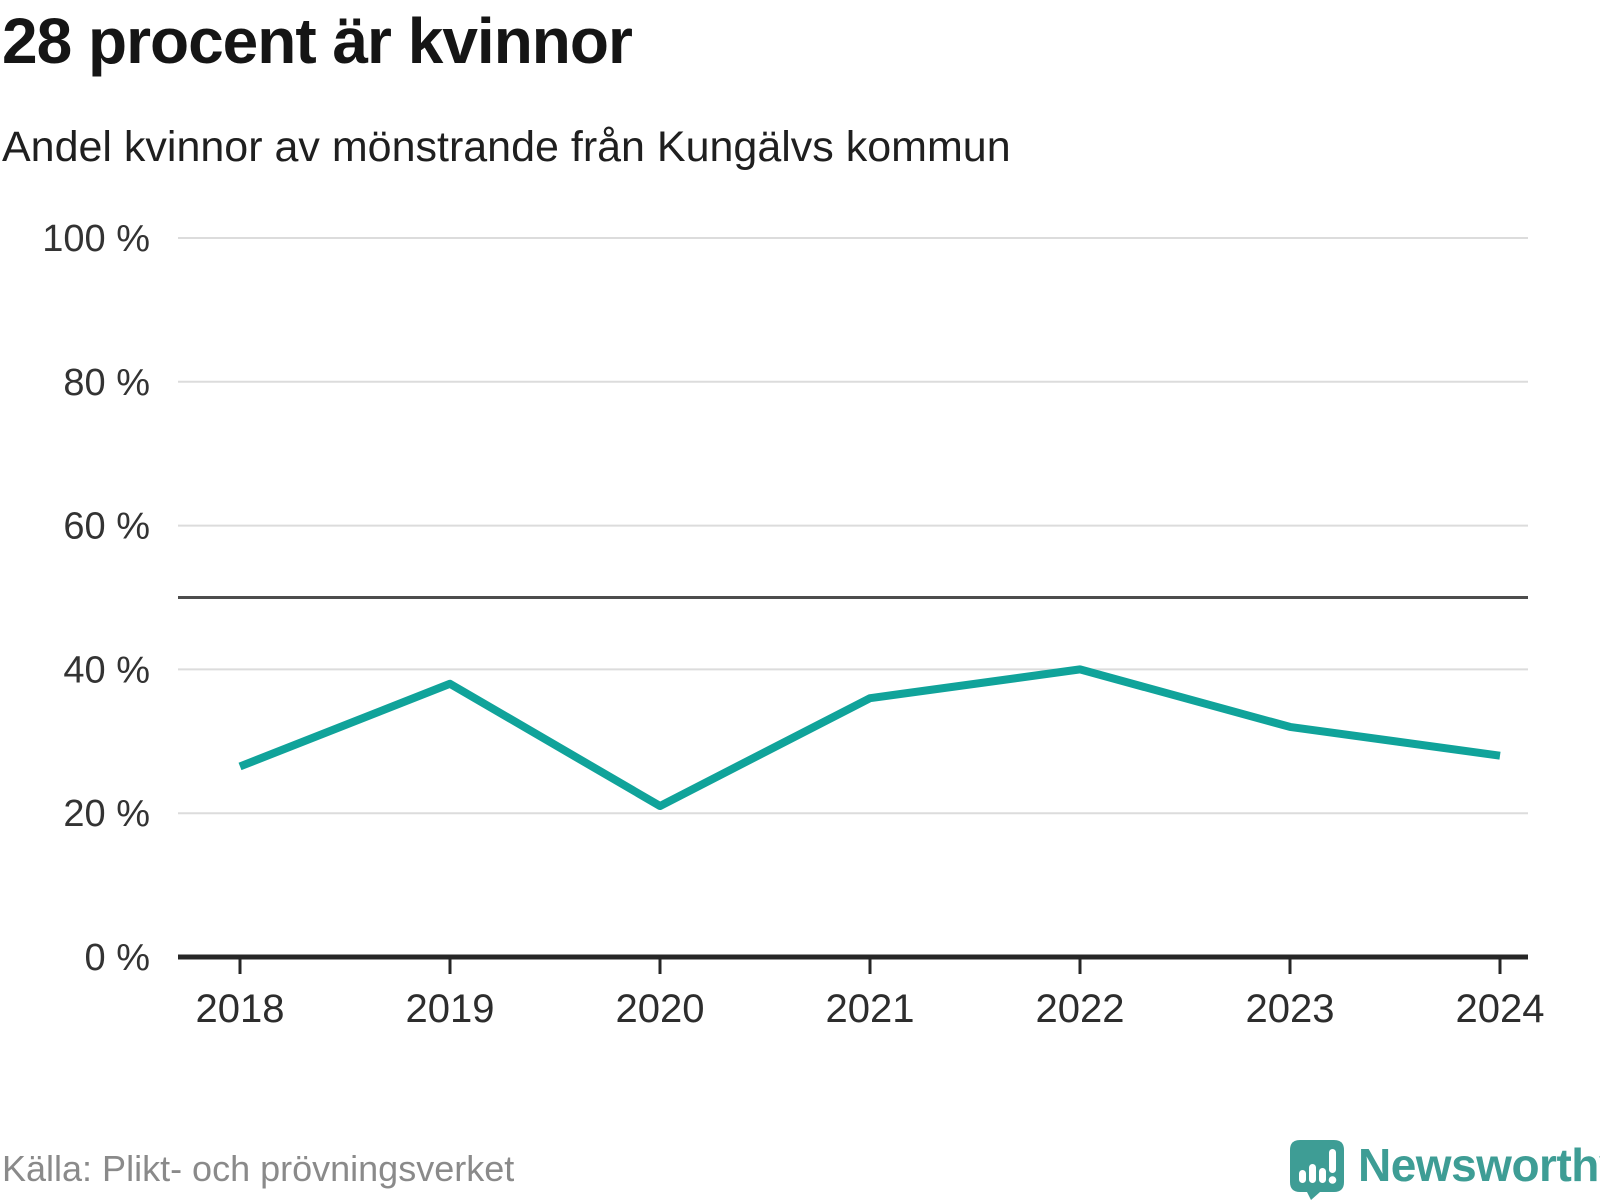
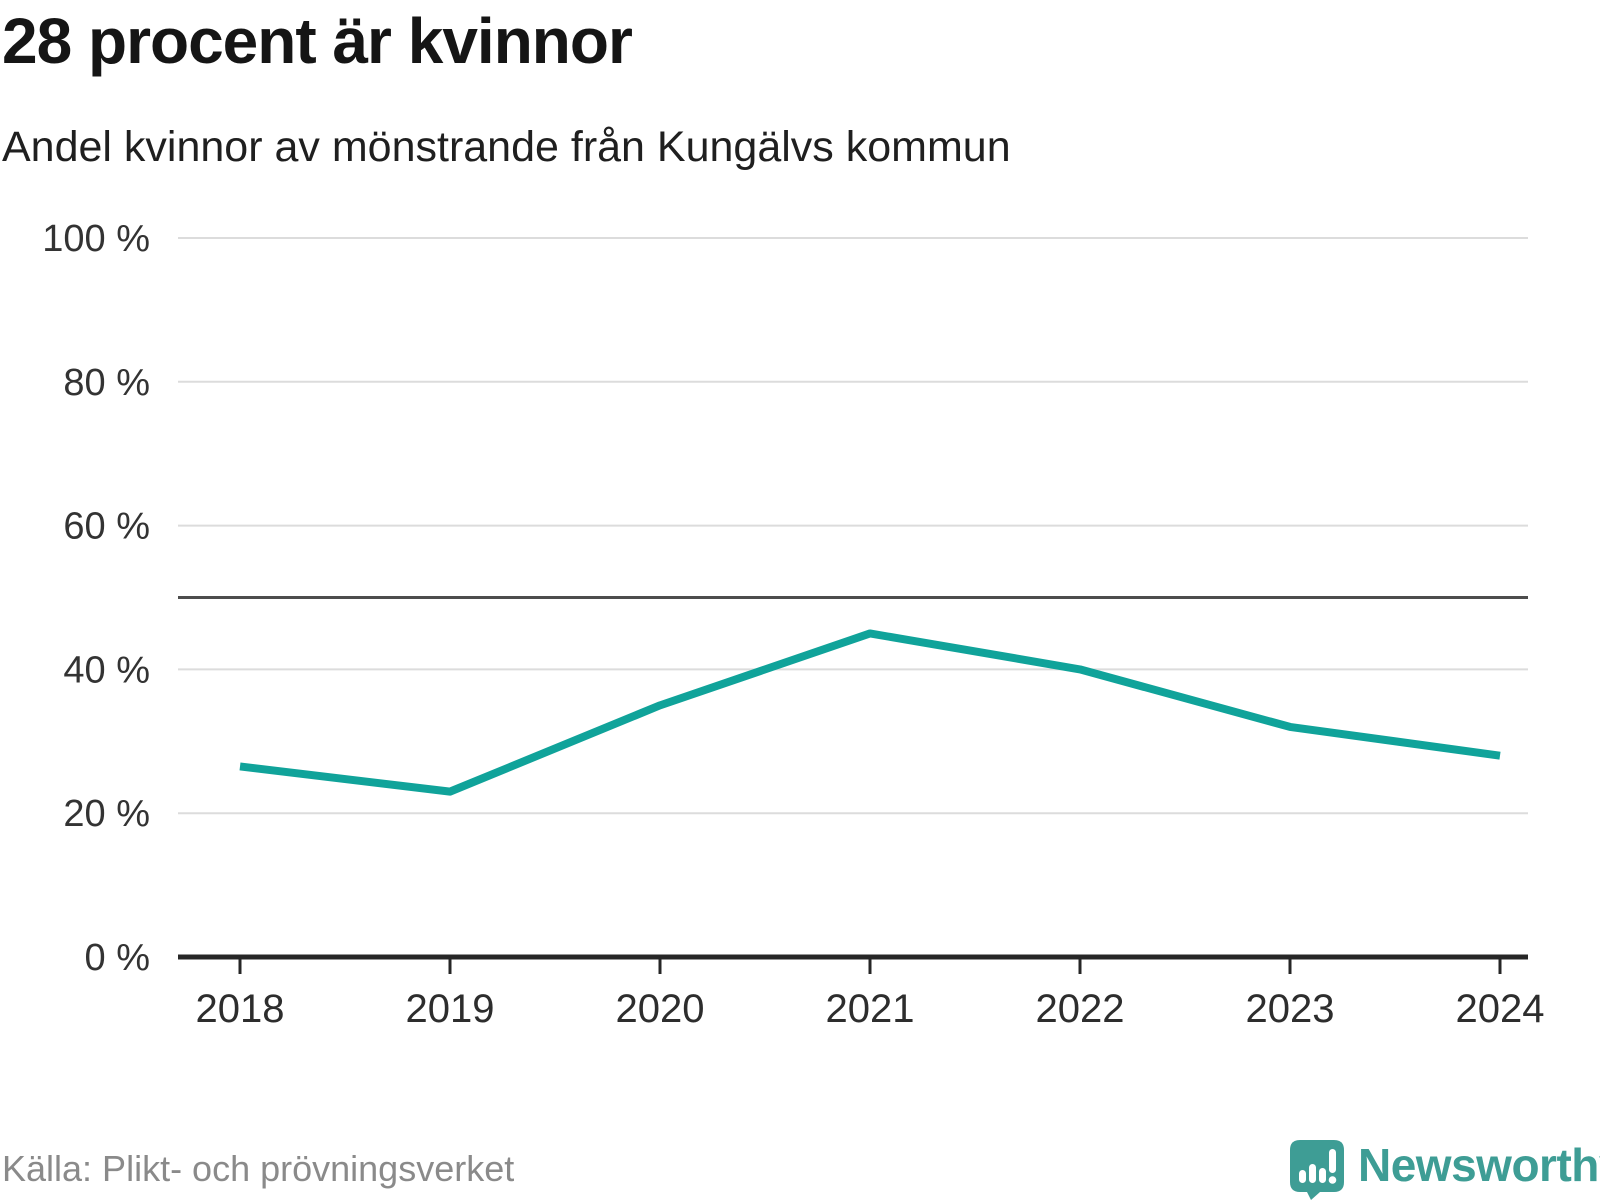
2019: 38% -> 23%
2020: 21% -> 35%
2021: 36% -> 45%
